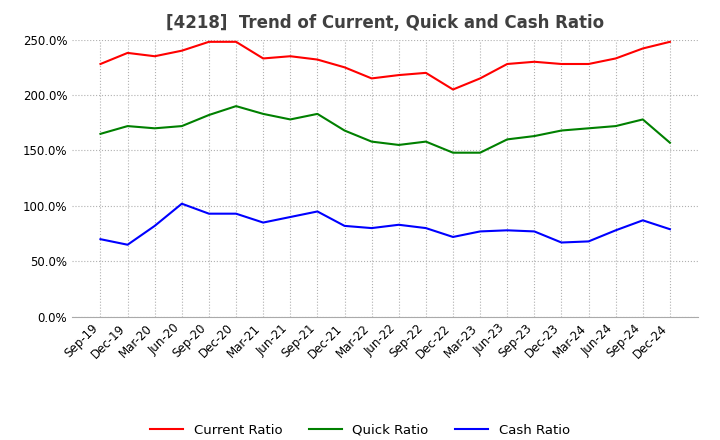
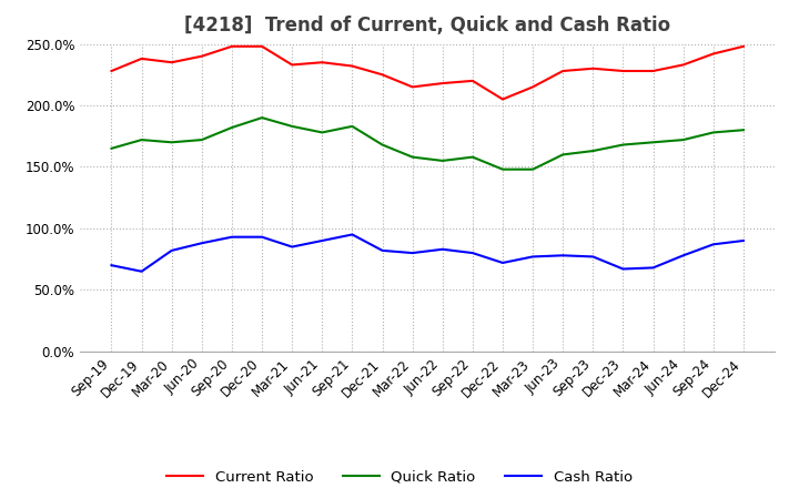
Cash Ratio/Jun-20: 102% -> 88%
Quick Ratio/Dec-24: 157% -> 180%
Cash Ratio/Dec-24: 79% -> 90%
